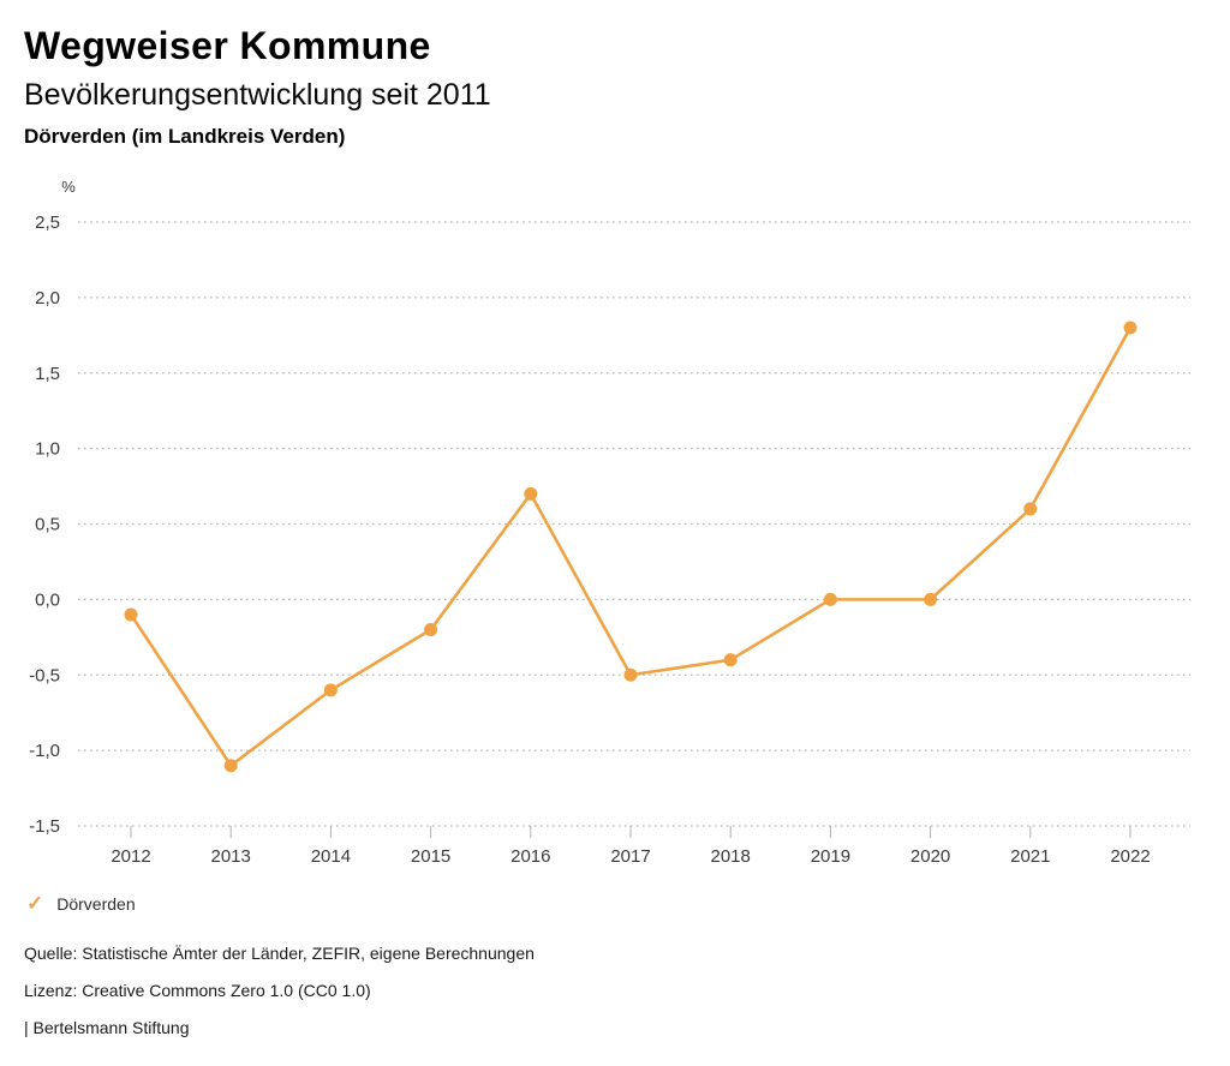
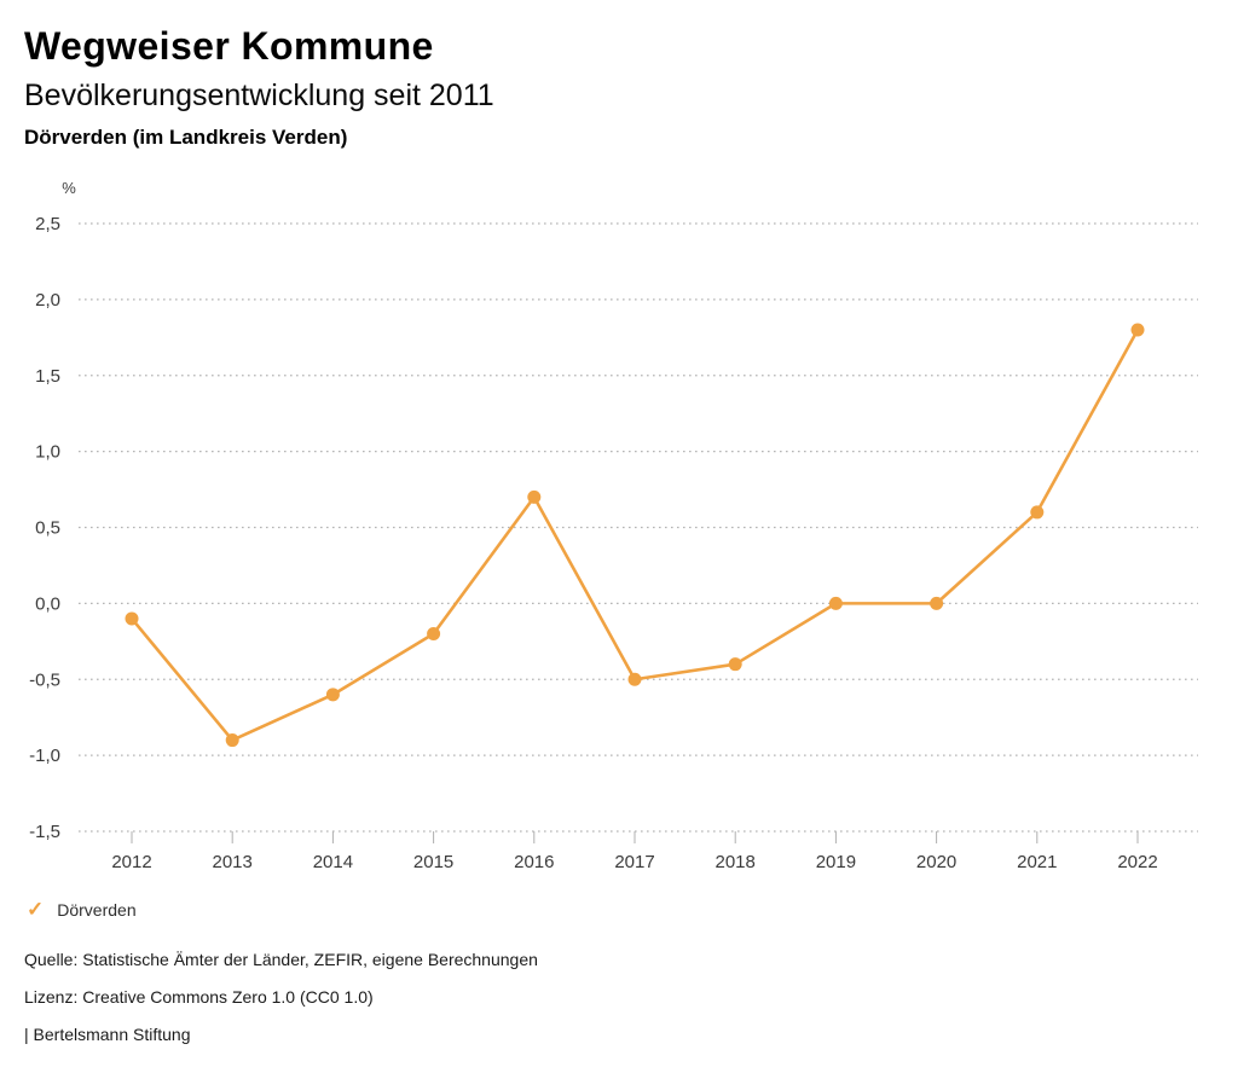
2013: -1,1 -> -0,9
